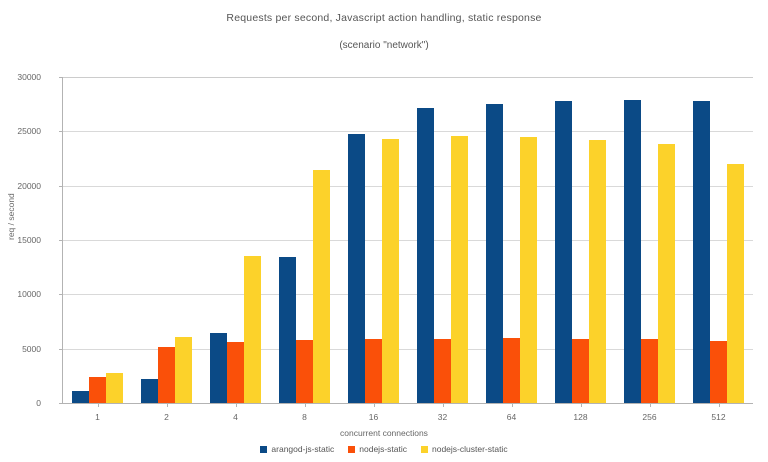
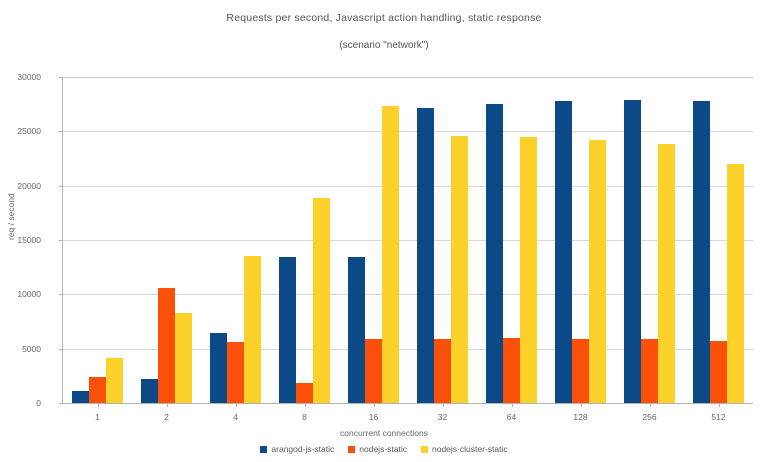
nodejs-cluster-static/1: 2800 -> 4100
nodejs-static/2: 5200 -> 10600
nodejs-cluster-static/2: 6100 -> 8300
nodejs-static/8: 5800 -> 1800
nodejs-cluster-static/8: 21400 -> 18900
arangod-js-static/16: 24800 -> 13400
nodejs-cluster-static/16: 24200 -> 27300
